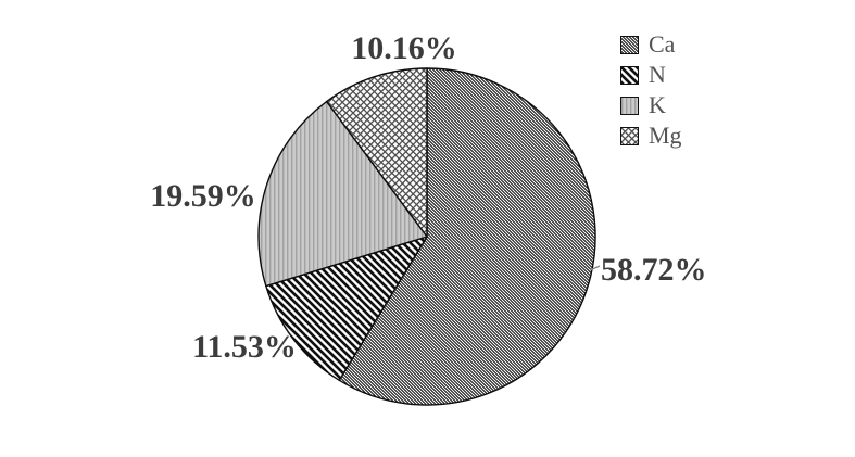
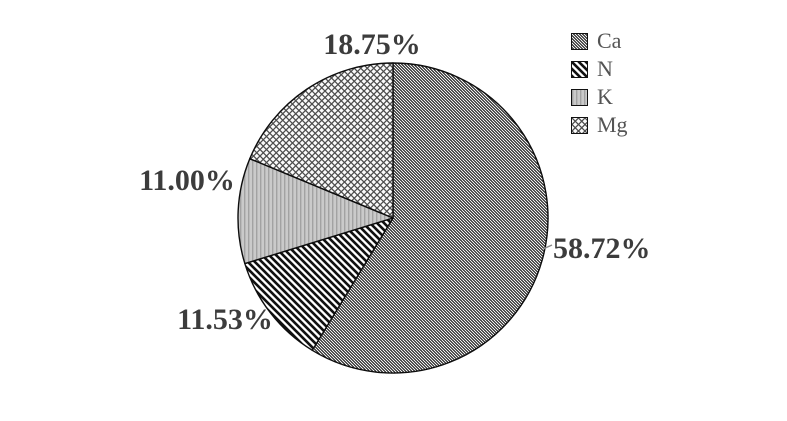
K: 19.59% -> 11.00%
Mg: 10.16% -> 18.75%
